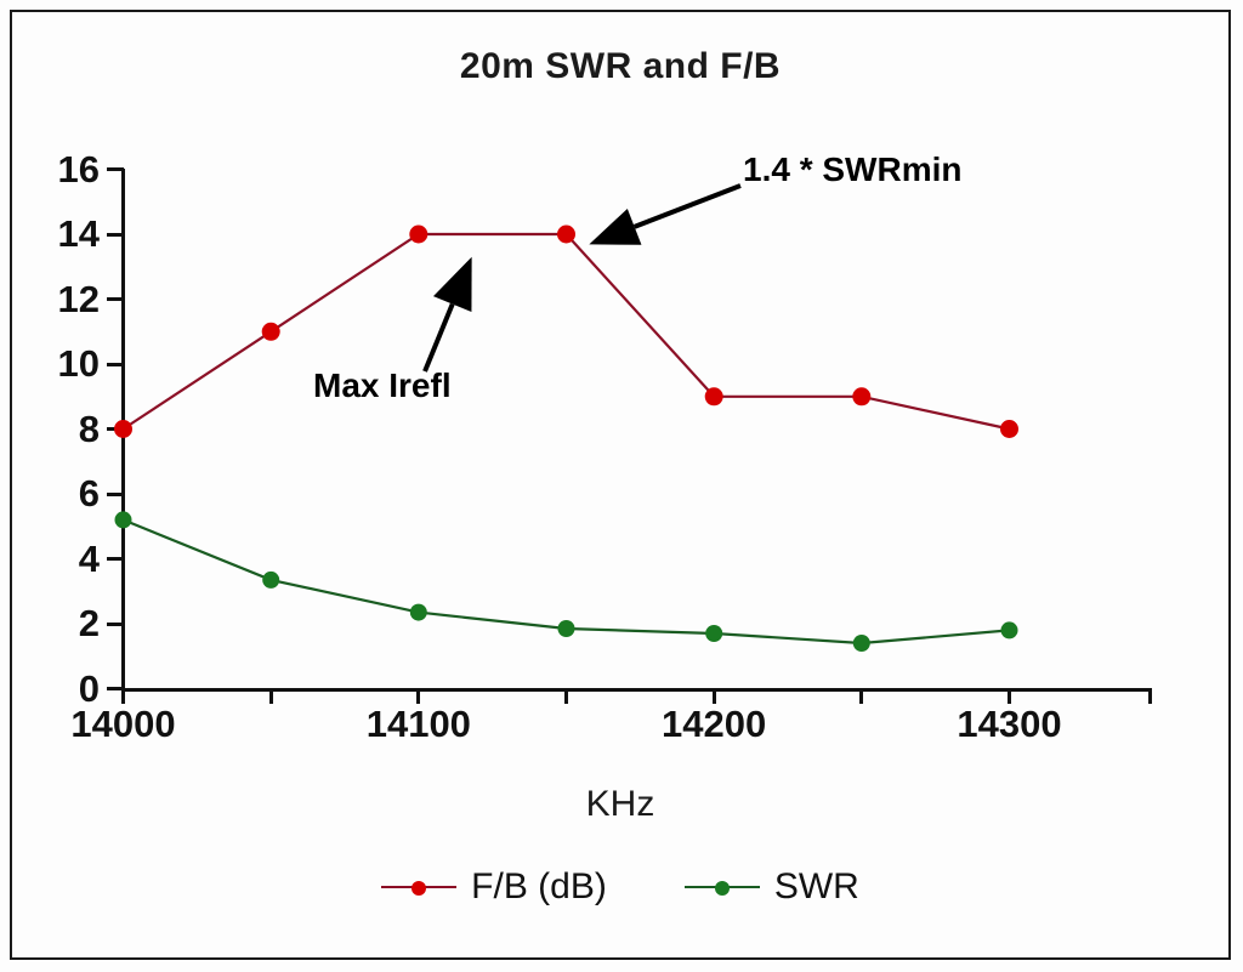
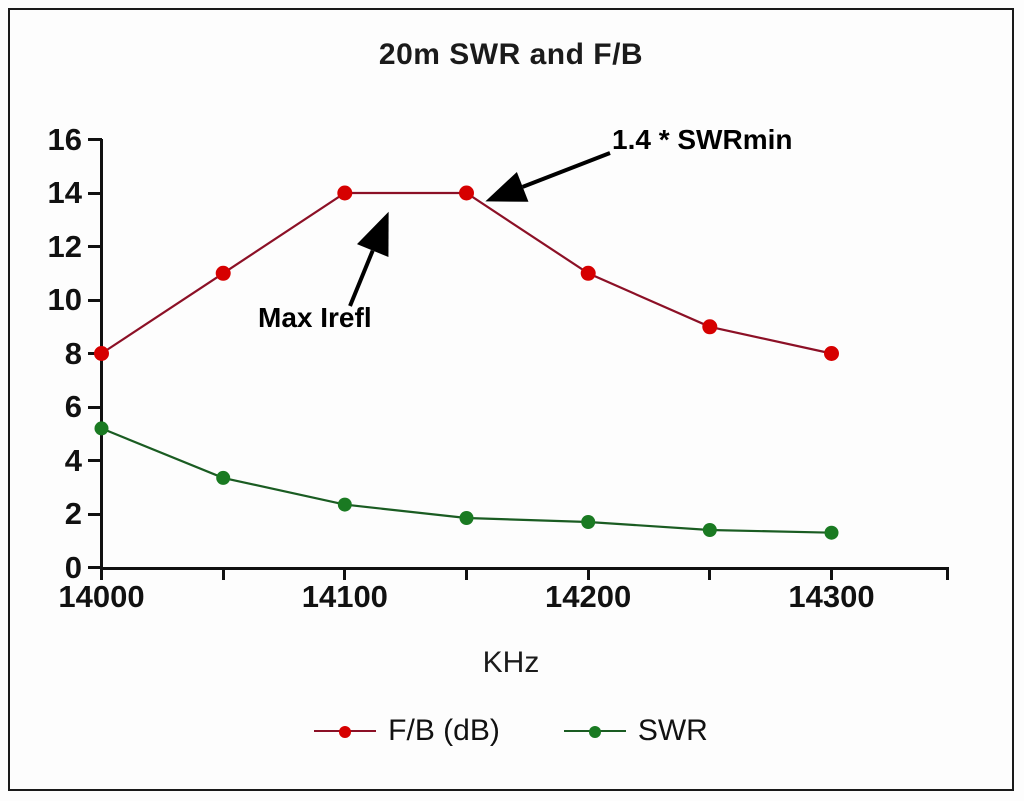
F/B (dB)/14200: 9 -> 11
SWR/14300: 1.8 -> 1.3
